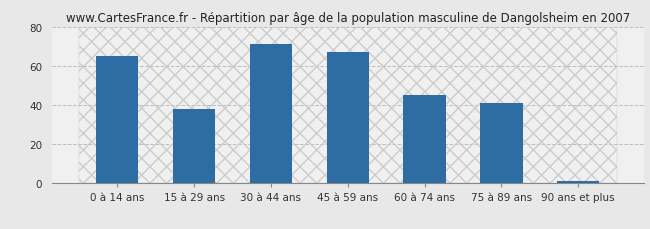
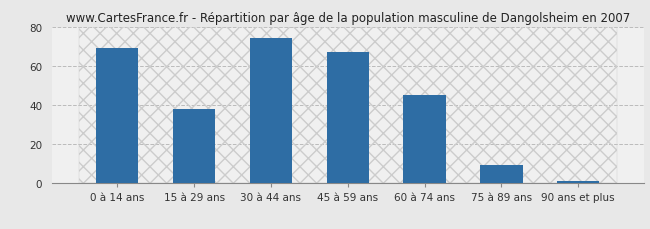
0 à 14 ans: 65 -> 69
30 à 44 ans: 71 -> 74
75 à 89 ans: 41 -> 9
